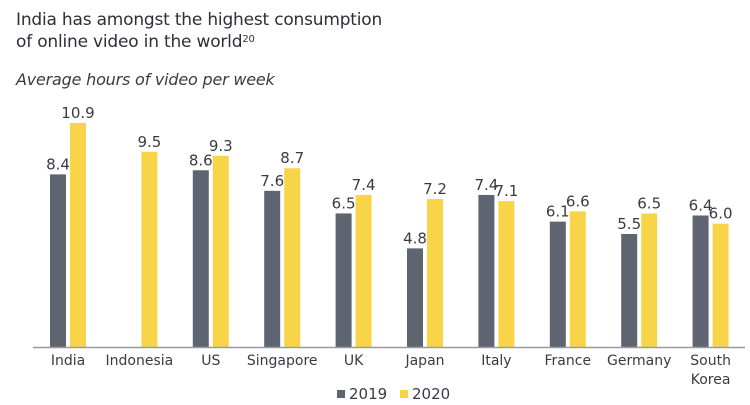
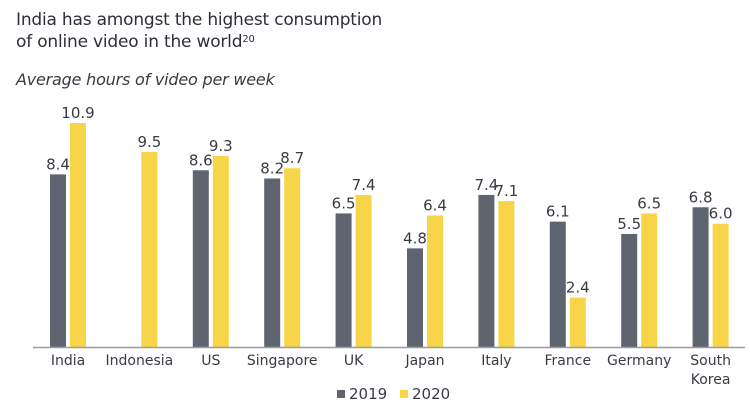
2019/Singapore: 7.6 -> 8.2
2020/Japan: 7.2 -> 6.4
2020/France: 6.6 -> 2.4
2019/South Korea: 6.4 -> 6.8
